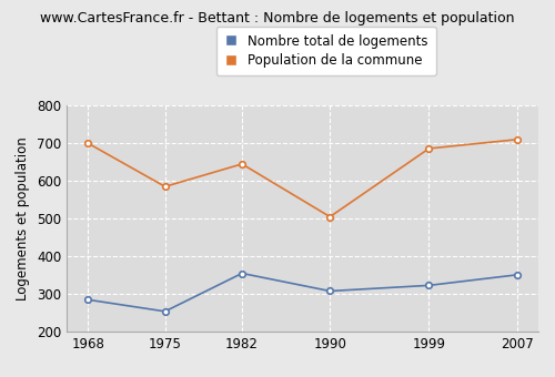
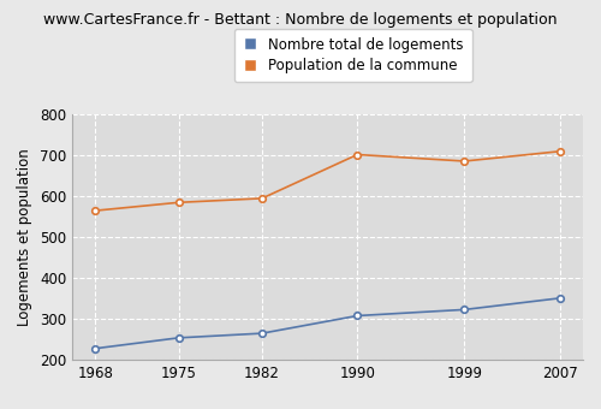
Nombre total de logements/1968: 285 -> 228
Population de la commune/1968: 700 -> 565
Nombre total de logements/1982: 355 -> 265
Population de la commune/1982: 645 -> 595
Population de la commune/1990: 505 -> 702
